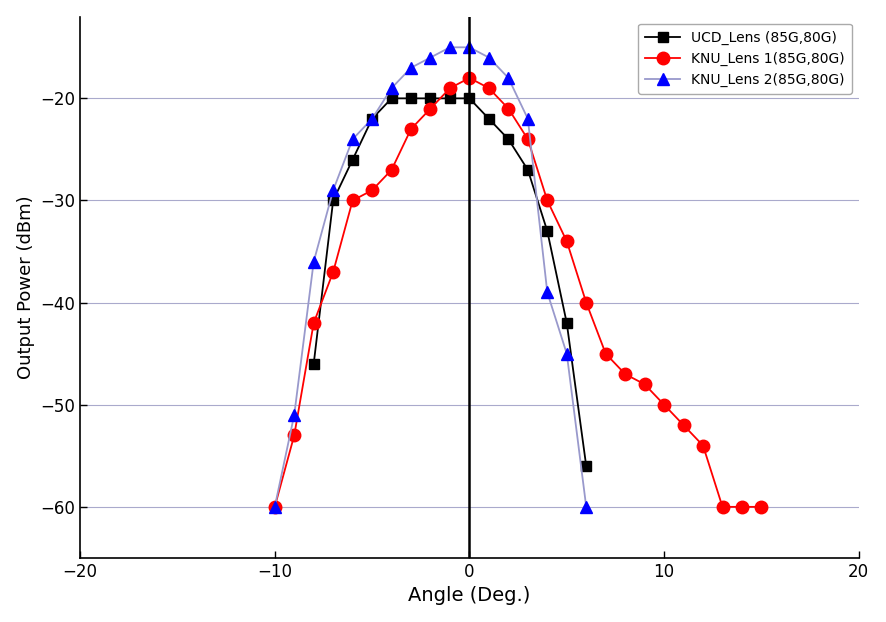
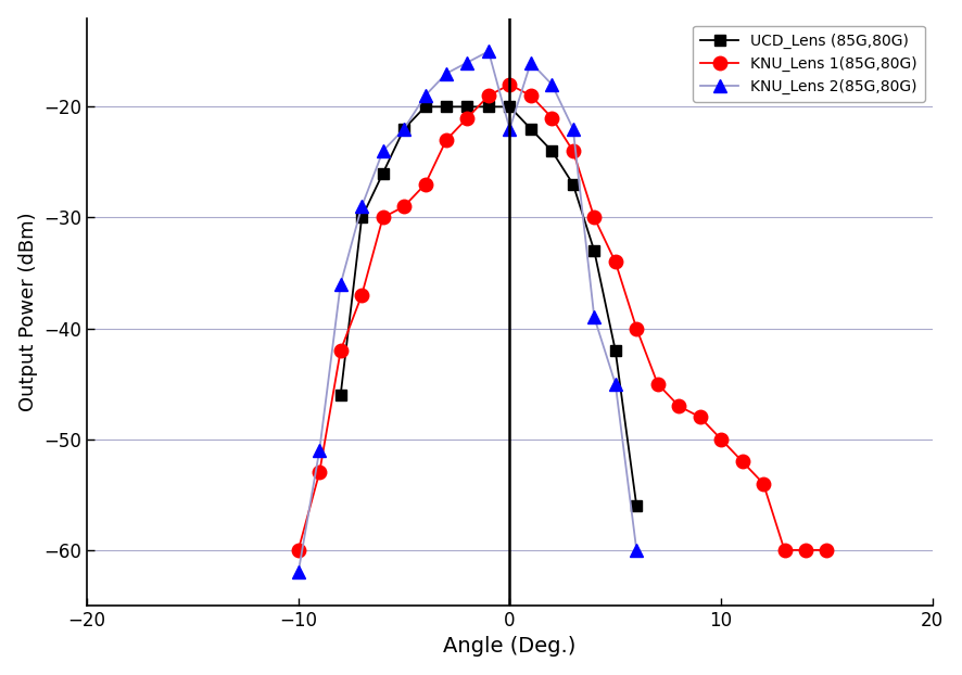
KNU_Lens 2(85G,80G)/−10: -60 -> -62
KNU_Lens 2(85G,80G)/0: -15 -> -22
